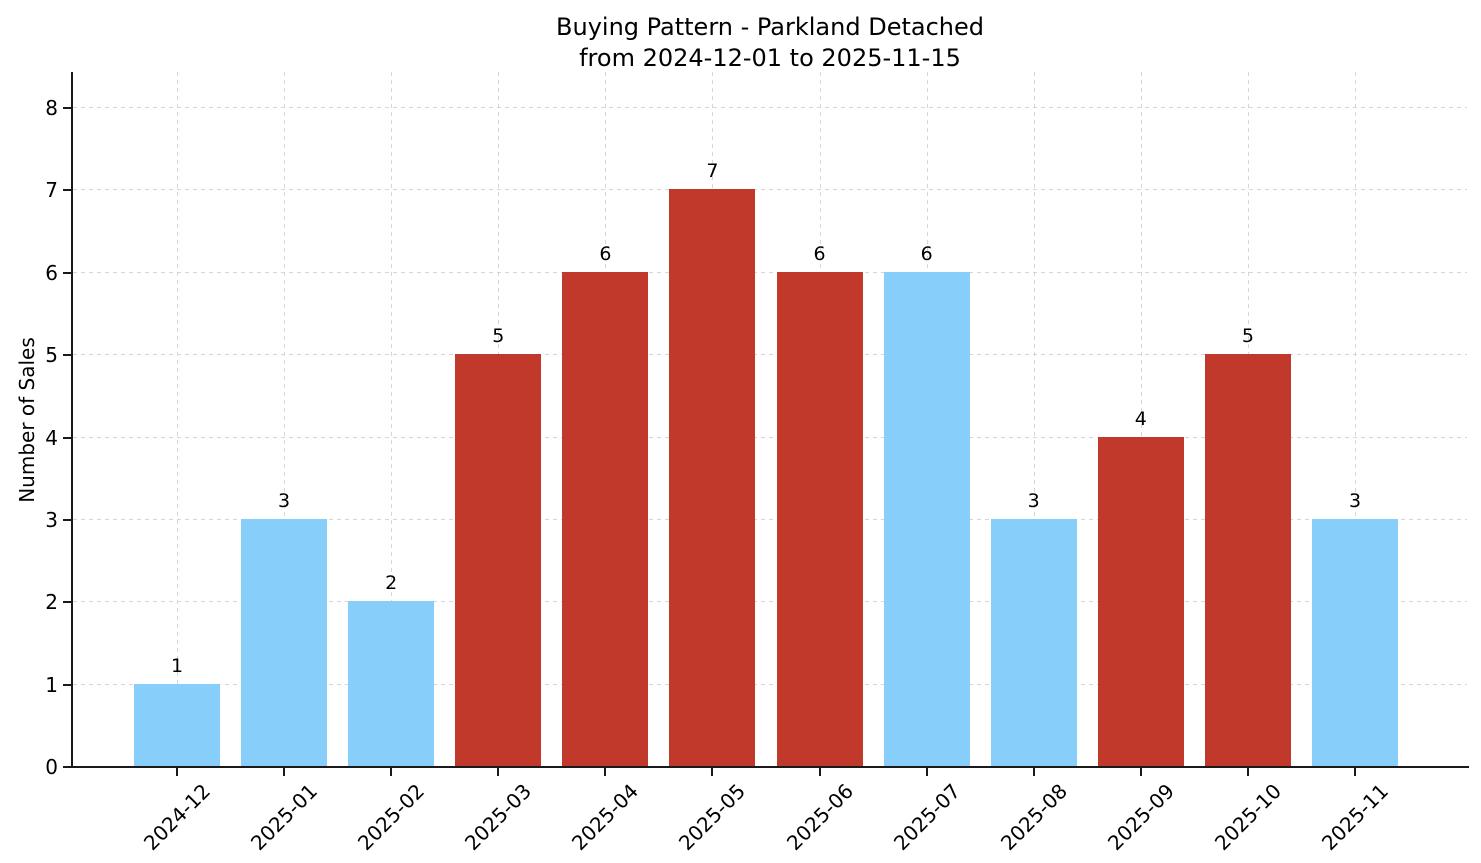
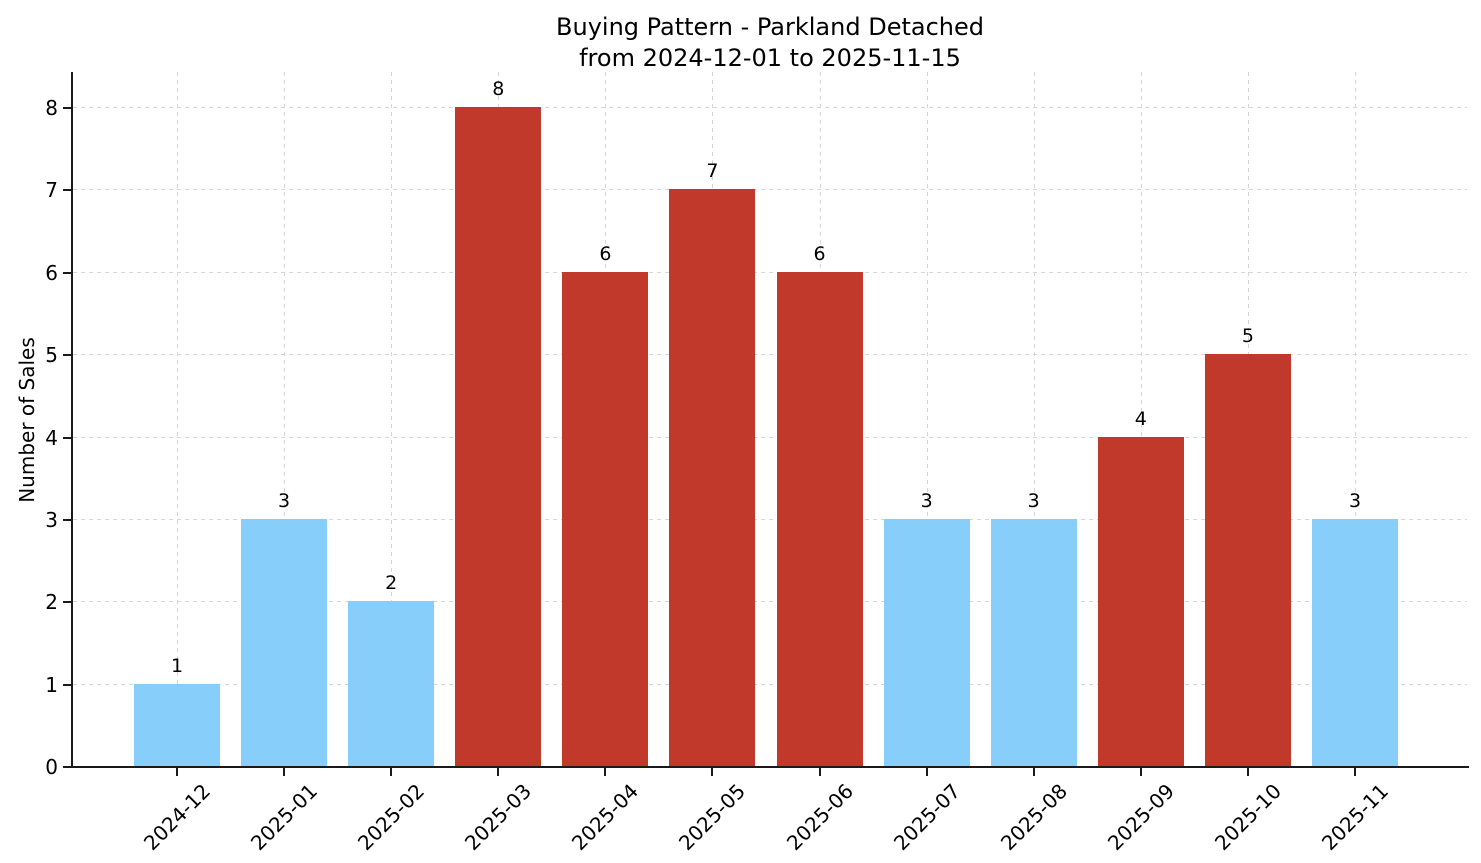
2025-03: 5 -> 8
2025-07: 6 -> 3
